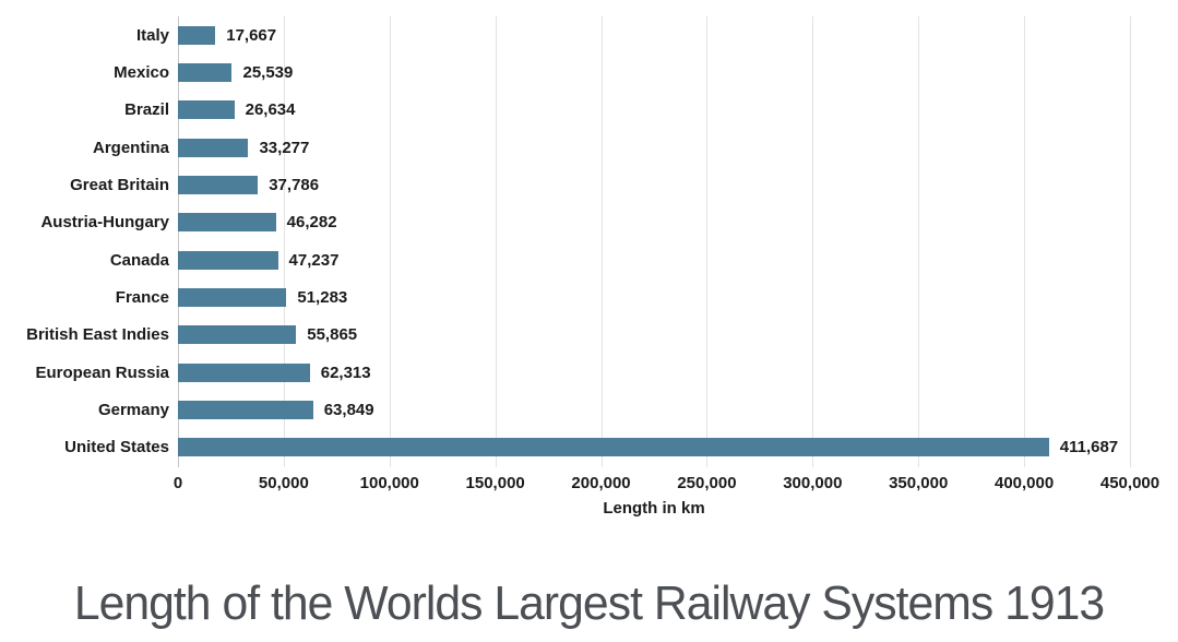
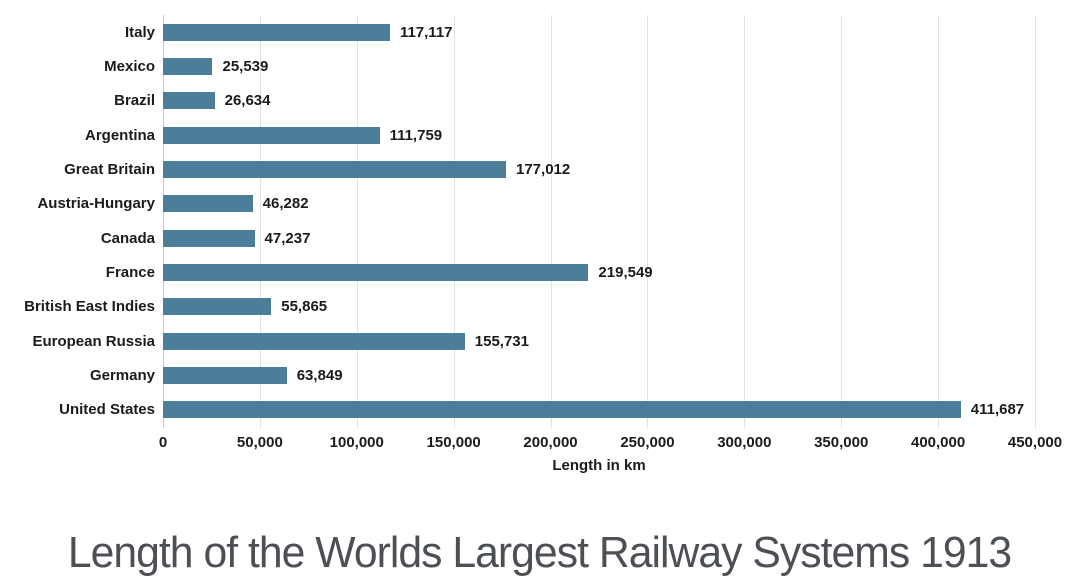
Italy: 17,667 -> 117,117
Argentina: 33,277 -> 111,759
Great Britain: 37,786 -> 177,012
France: 51,283 -> 219,549
European Russia: 62,313 -> 155,731
